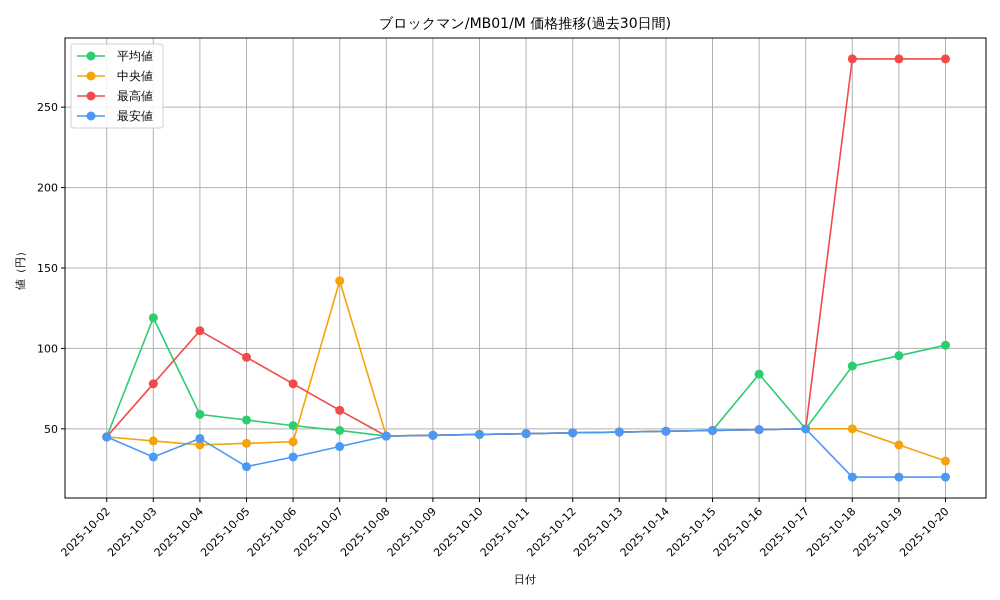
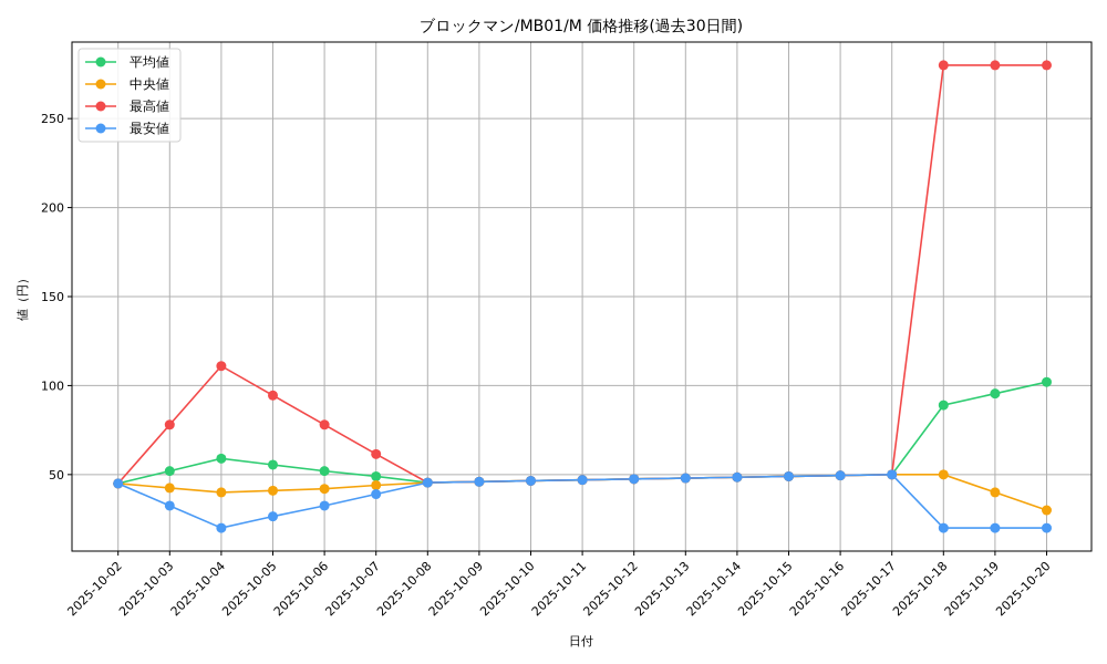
平均値/2025-10-03: 119 -> 52
最安値/2025-10-04: 44 -> 20
中央値/2025-10-07: 142 -> 44
平均値/2025-10-16: 84 -> 50
